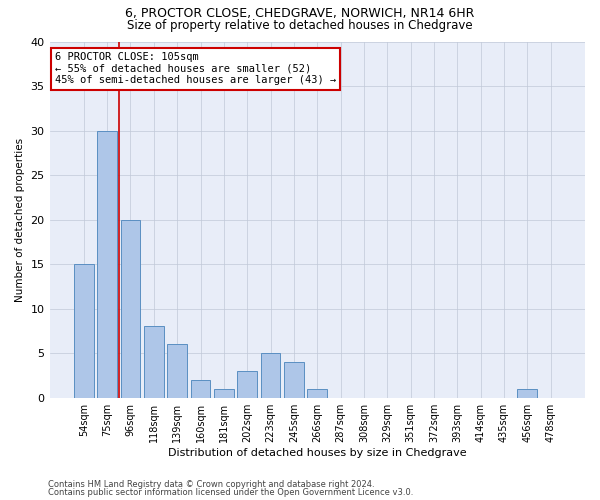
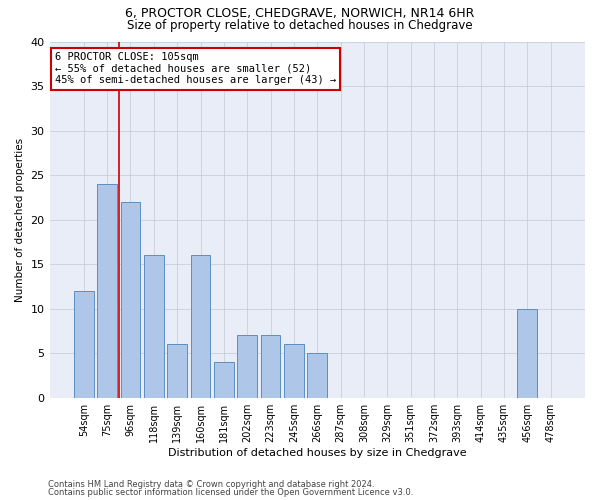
54sqm: 15 -> 12
75sqm: 30 -> 24
96sqm: 20 -> 22
118sqm: 8 -> 16
160sqm: 2 -> 16
181sqm: 1 -> 4
202sqm: 3 -> 7
223sqm: 5 -> 7
245sqm: 4 -> 6
266sqm: 1 -> 5
456sqm: 1 -> 10
